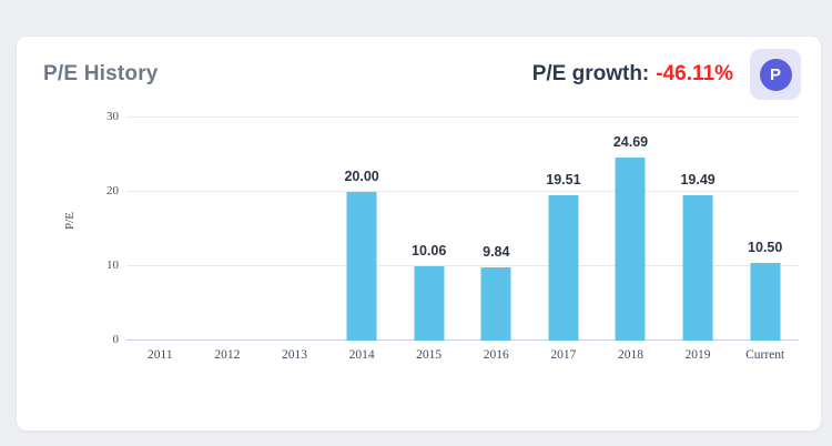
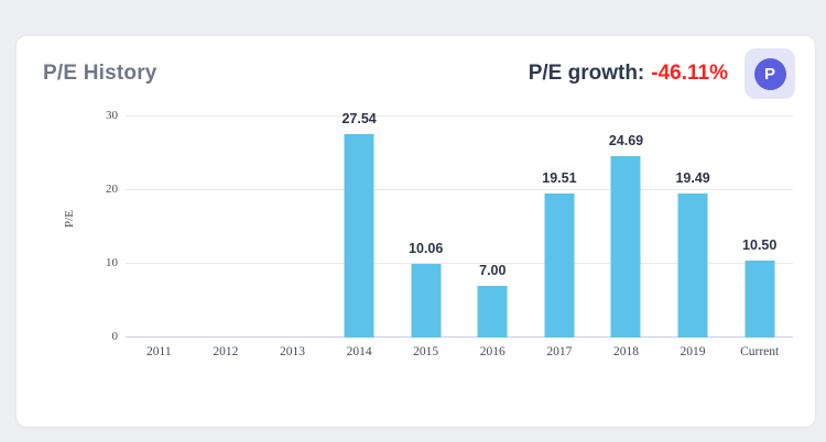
2014: 20.00 -> 27.54
2016: 9.84 -> 7.00
